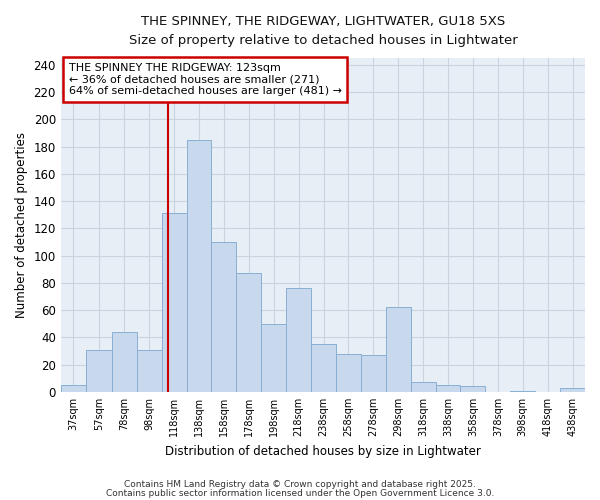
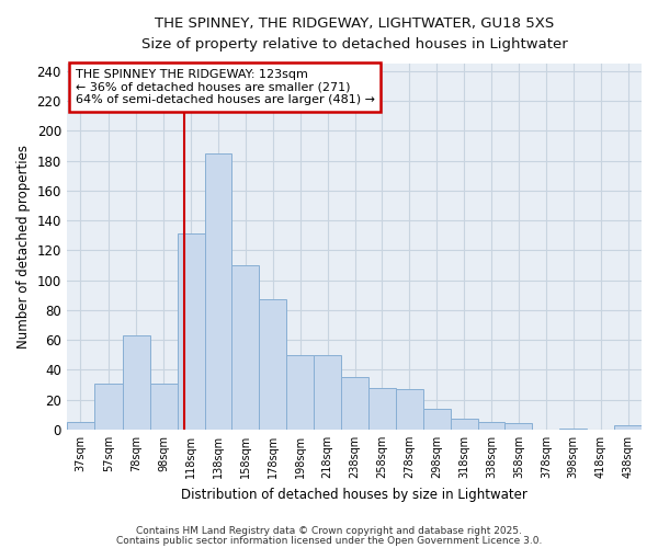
78sqm: 44 -> 63
218sqm: 76 -> 50
298sqm: 62 -> 14
